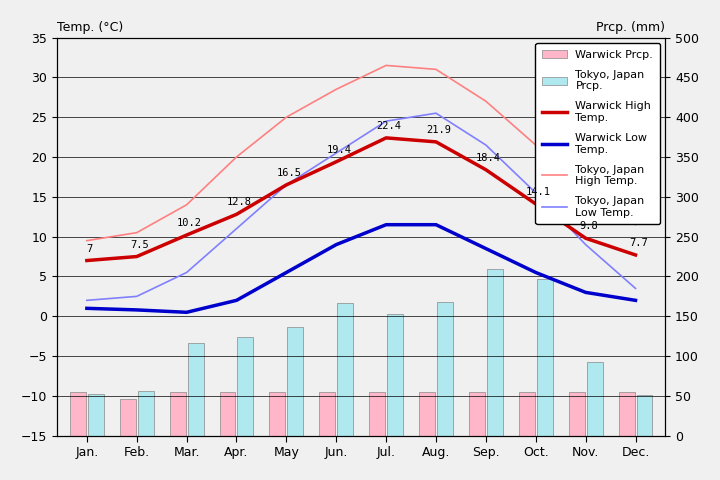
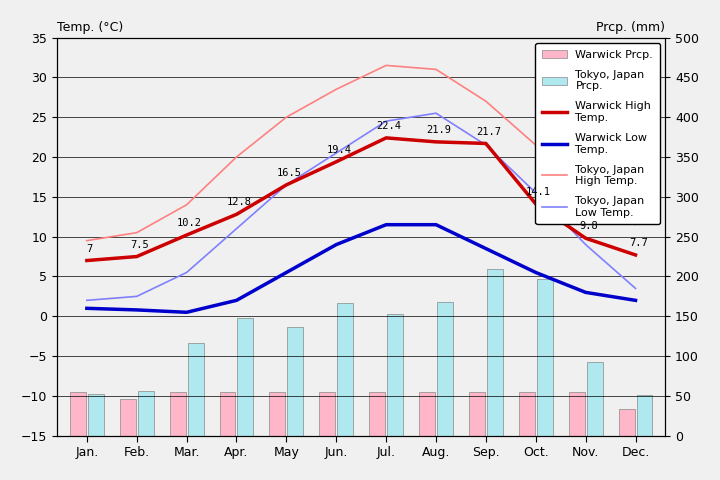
Tokyo, Japan Prcp./Apr.: 124 -> 148
Warwick High Temp./Sep.: 18.4 -> 21.7
Warwick Prcp./Dec.: 55 -> 34
